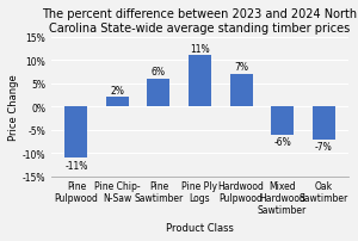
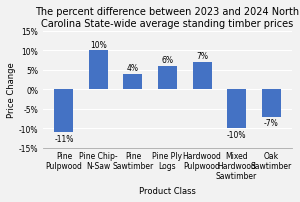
Pine Chip- N-Saw: 2% -> 10%
Pine Sawtimber: 6% -> 4%
Pine Ply Logs: 11% -> 6%
Mixed Hardwood Sawtimber: -6% -> -10%
